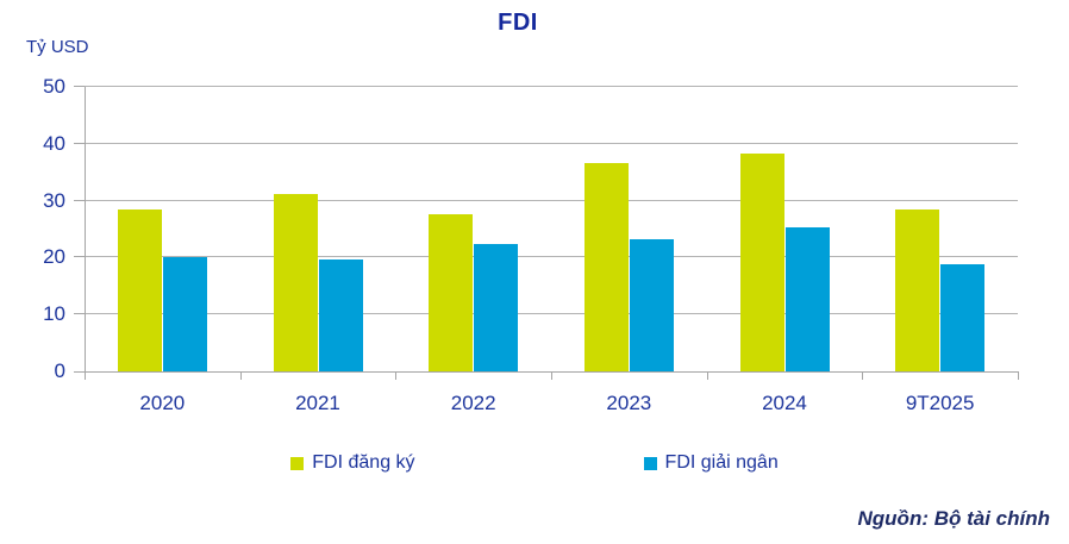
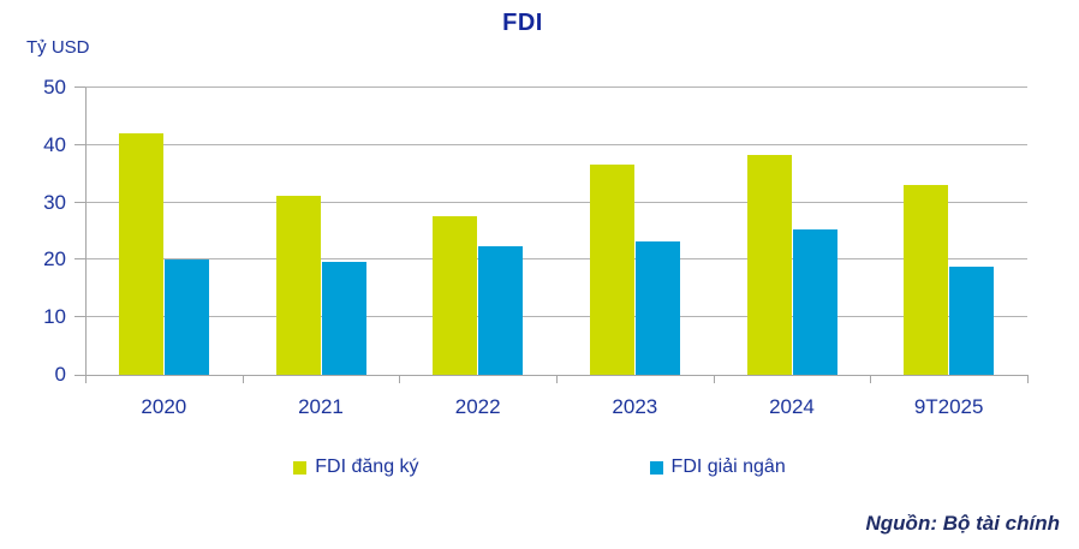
FDI đăng ký/2020: 28 -> 42
FDI đăng ký/9T2025: 28 -> 33
